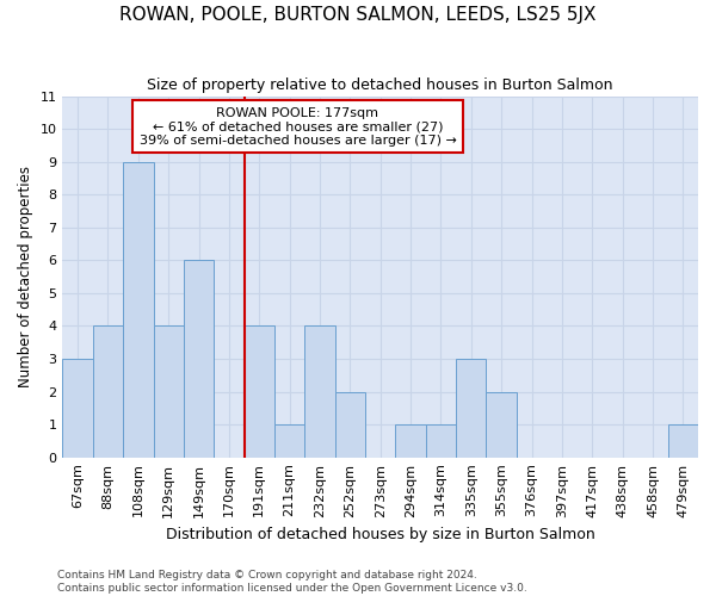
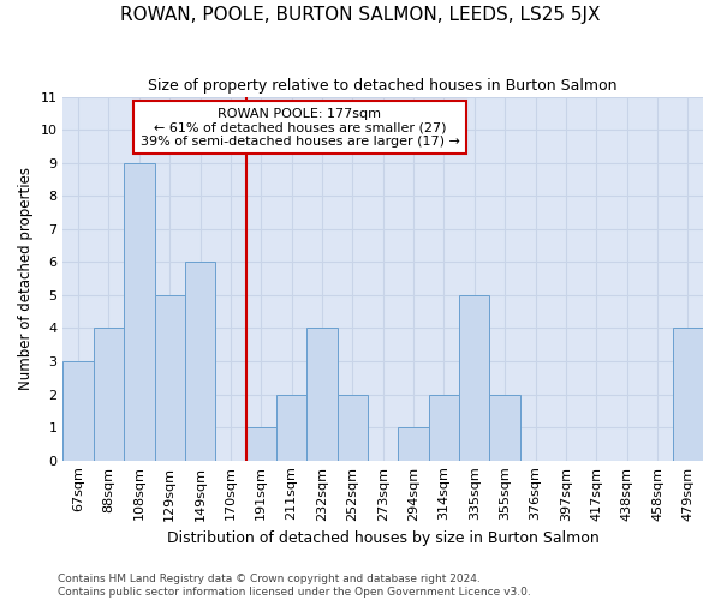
129sqm: 4 -> 5
191sqm: 4 -> 1
211sqm: 1 -> 2
314sqm: 1 -> 2
335sqm: 3 -> 5
479sqm: 1 -> 4
